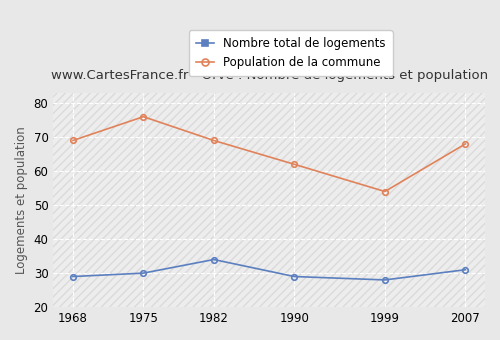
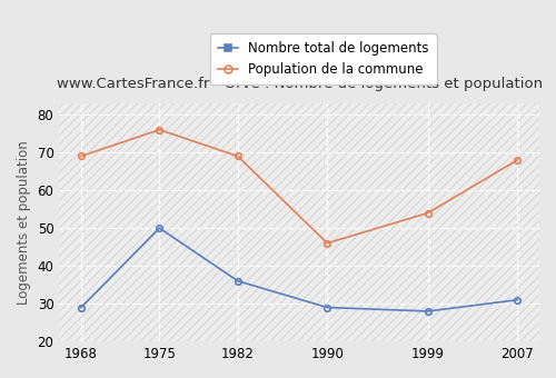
Nombre total de logements/1975: 30 -> 50
Nombre total de logements/1982: 34 -> 36
Population de la commune/1990: 62 -> 46
